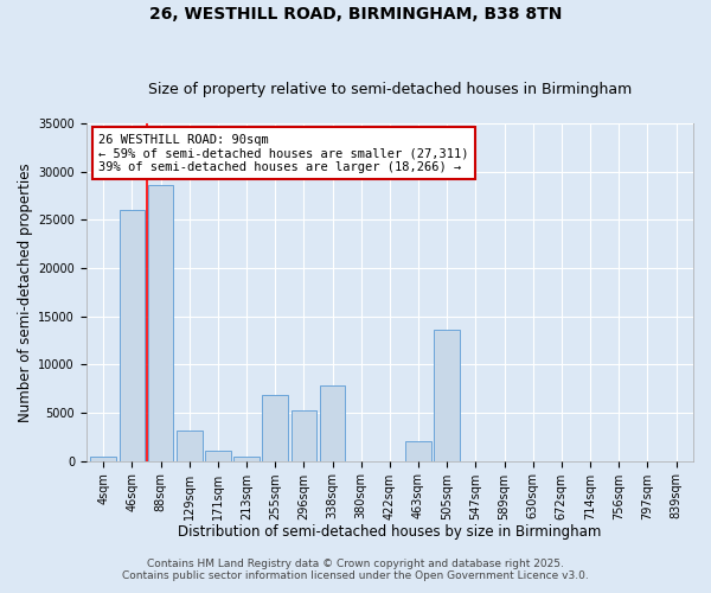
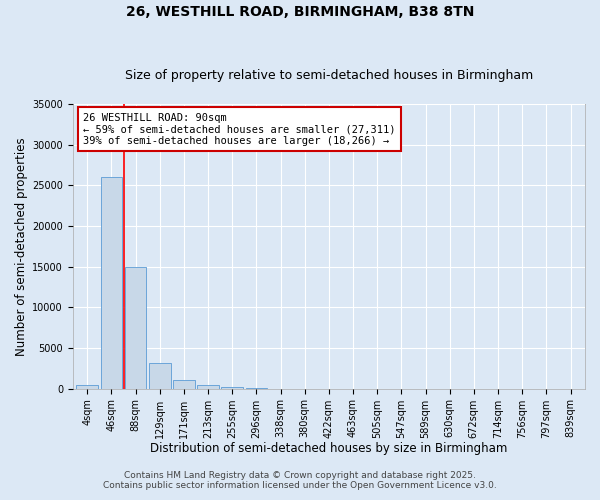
88sqm: 28600 -> 15000
255sqm: 6800 -> 200
296sqm: 5200 -> 0
338sqm: 7800 -> 0
463sqm: 2000 -> 0
505sqm: 13600 -> 0
